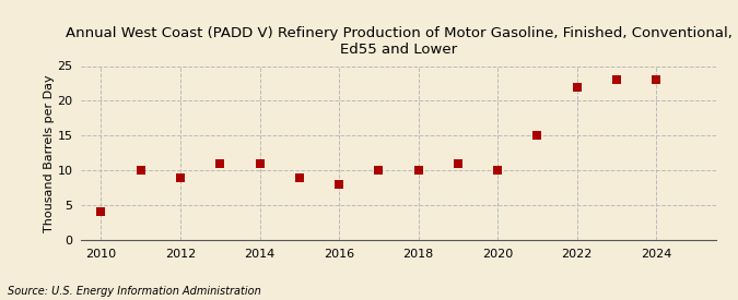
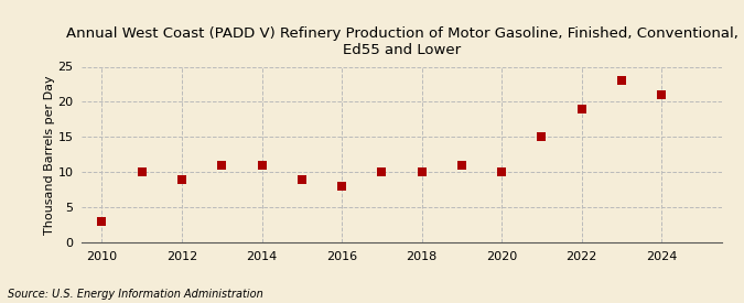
2010: 4 -> 3
2022: 22 -> 19
2024: 23 -> 21
